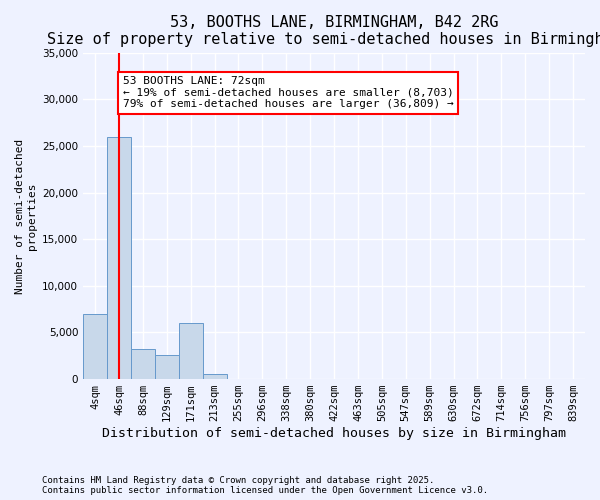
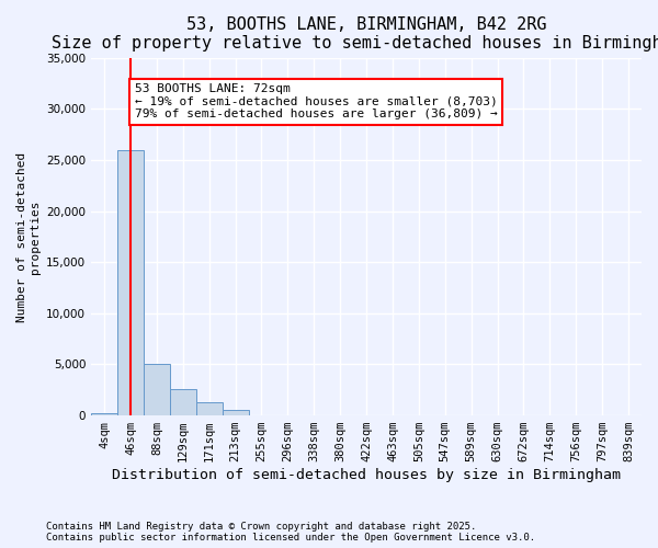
4sqm: 7,000 -> 200
88sqm: 3,200 -> 5,100
171sqm: 6,000 -> 1,300
